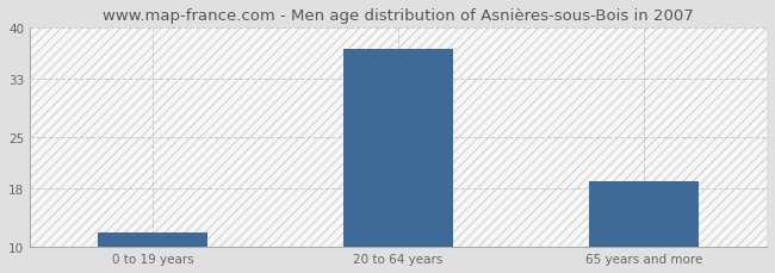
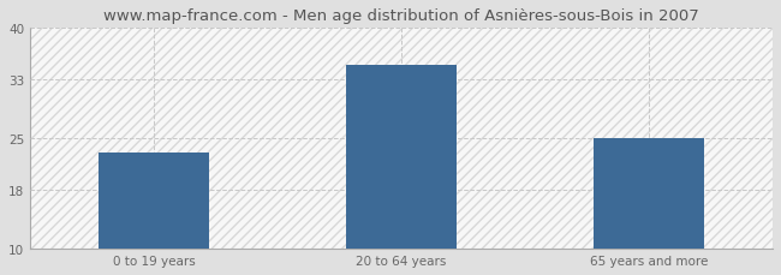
0 to 19 years: 12 -> 23
20 to 64 years: 37 -> 35
65 years and more: 19 -> 25
